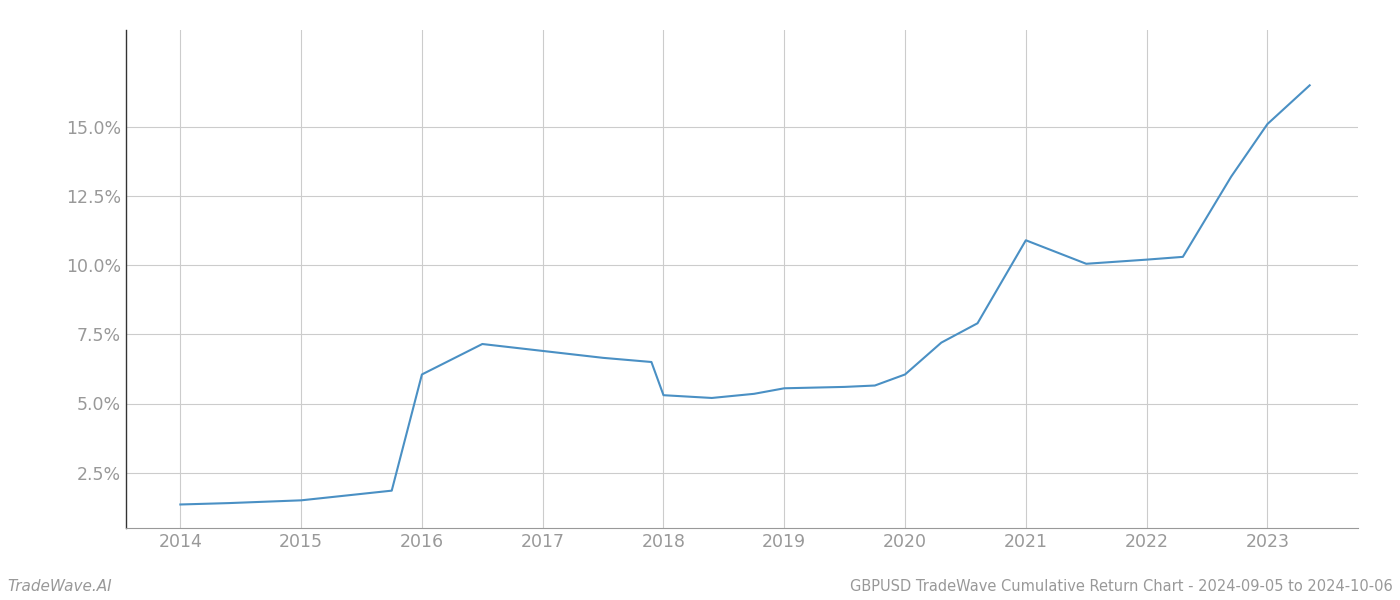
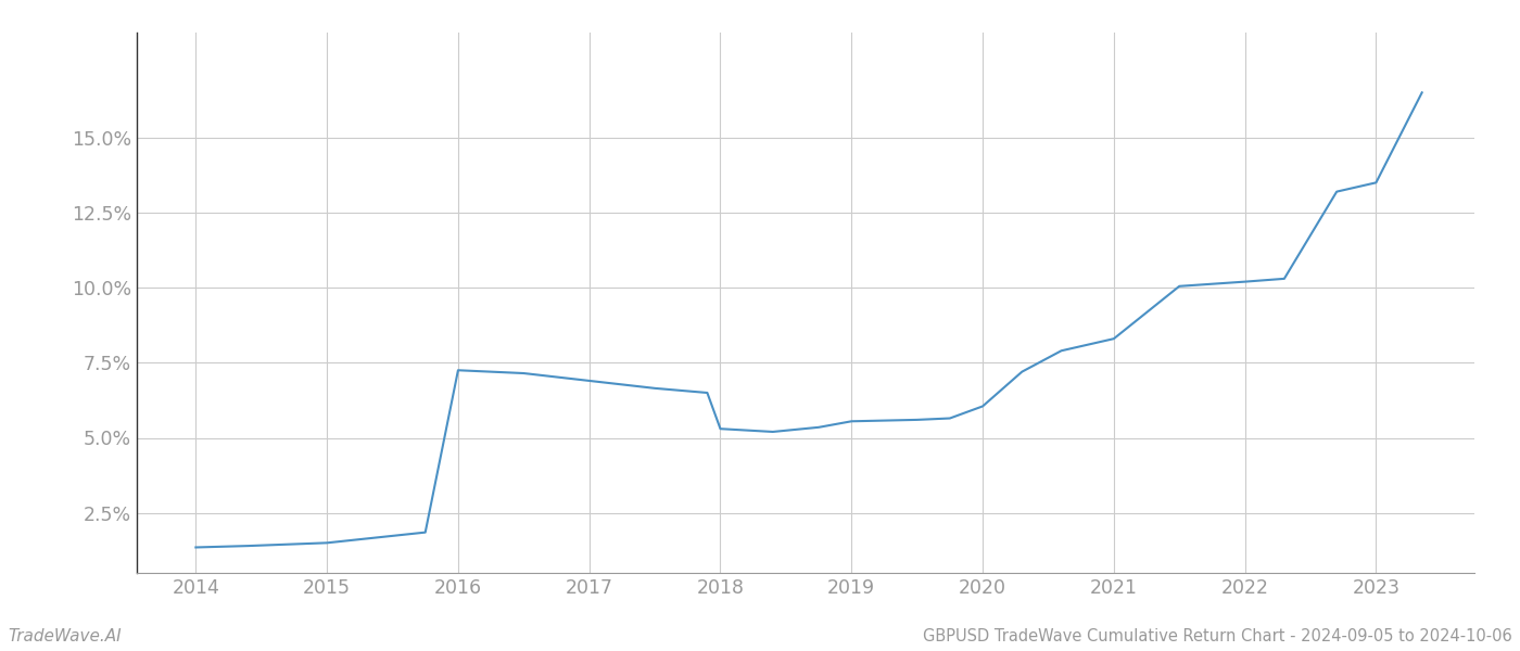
2016: 6.05% -> 7.25%
2021: 10.90% -> 8.30%
2023: 15.10% -> 13.50%
